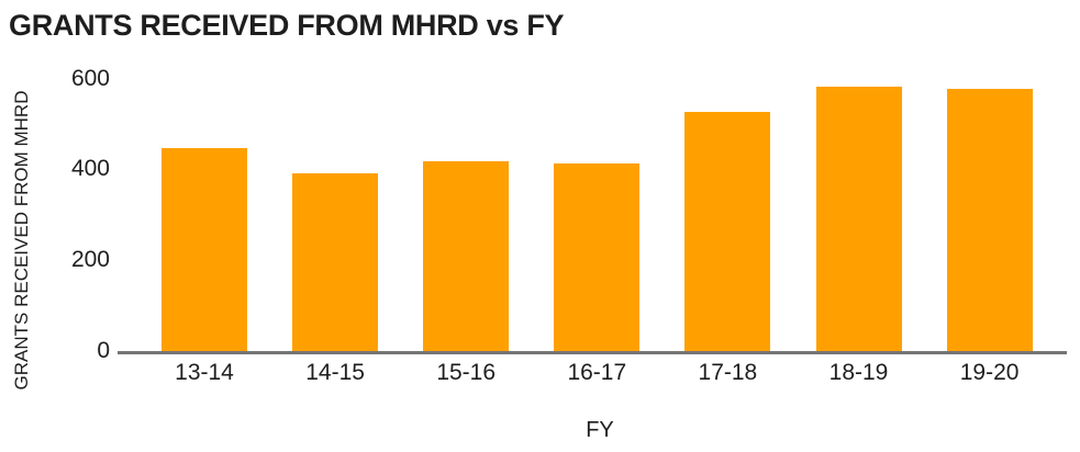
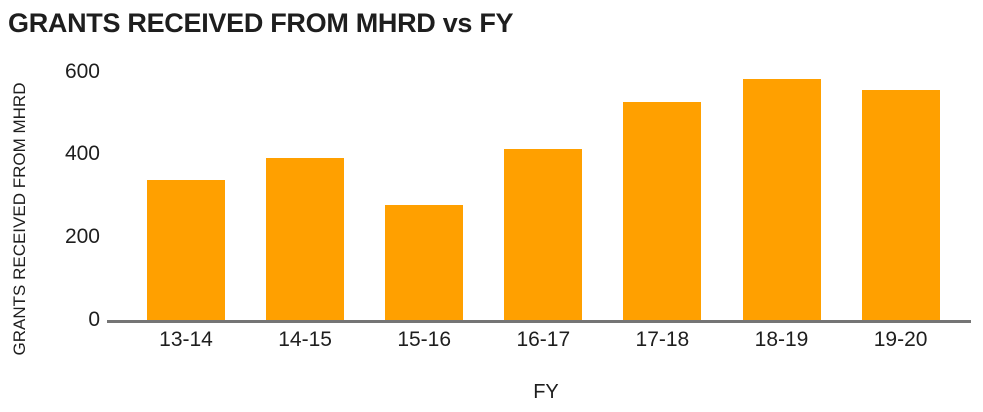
13-14: 450 -> 340
15-16: 420 -> 280
19-20: 580 -> 560
